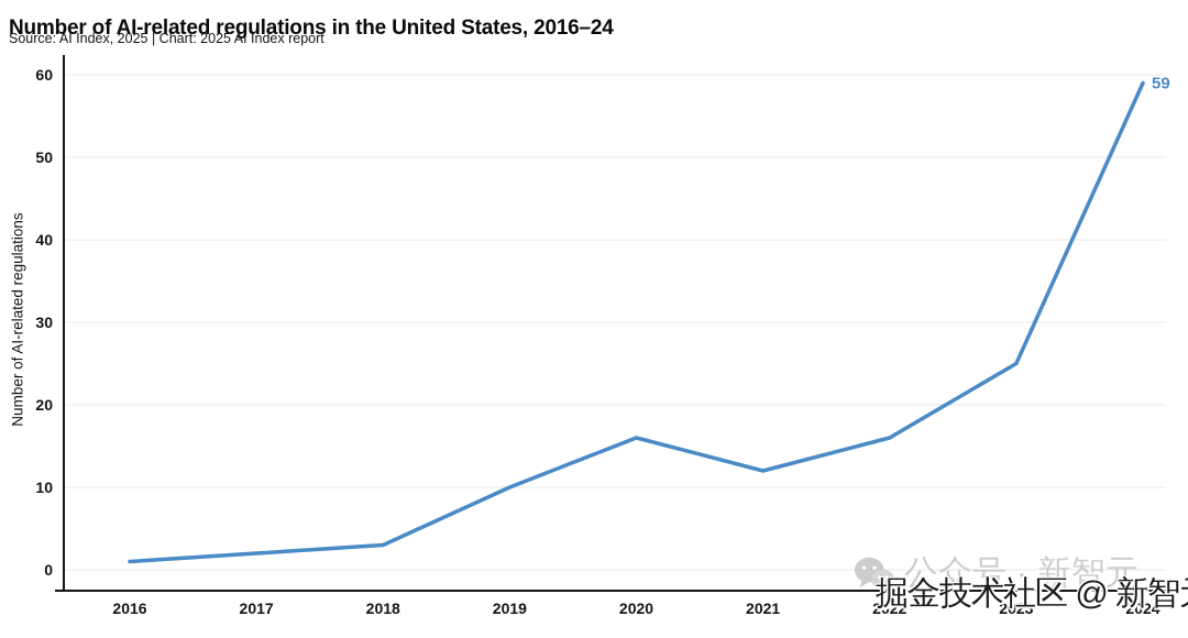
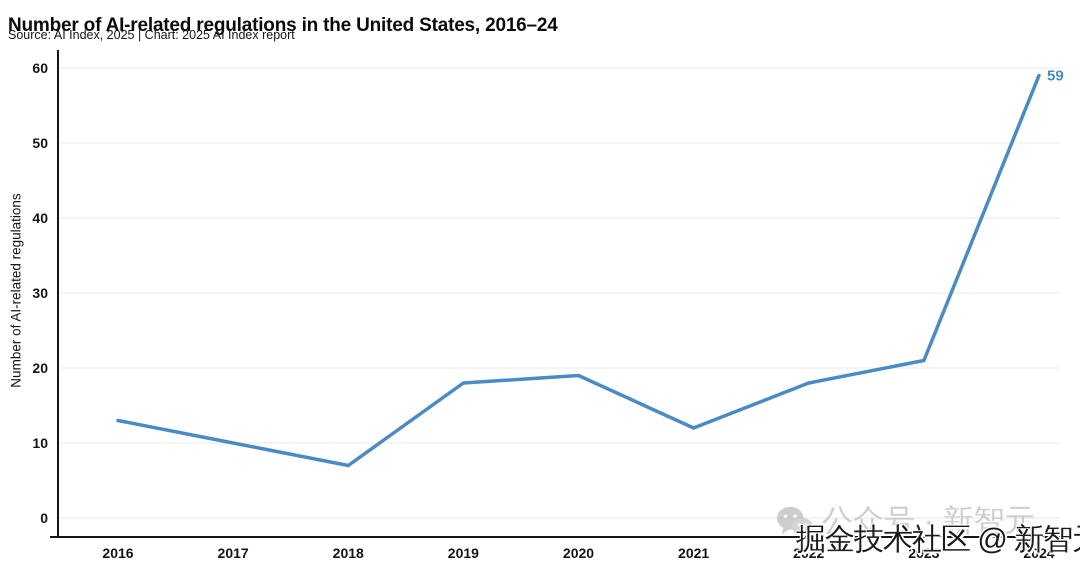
2016: 1 -> 13
2017: 2 -> 10
2018: 3 -> 7
2019: 10 -> 18
2020: 16 -> 19
2022: 16 -> 18
2023: 25 -> 21
